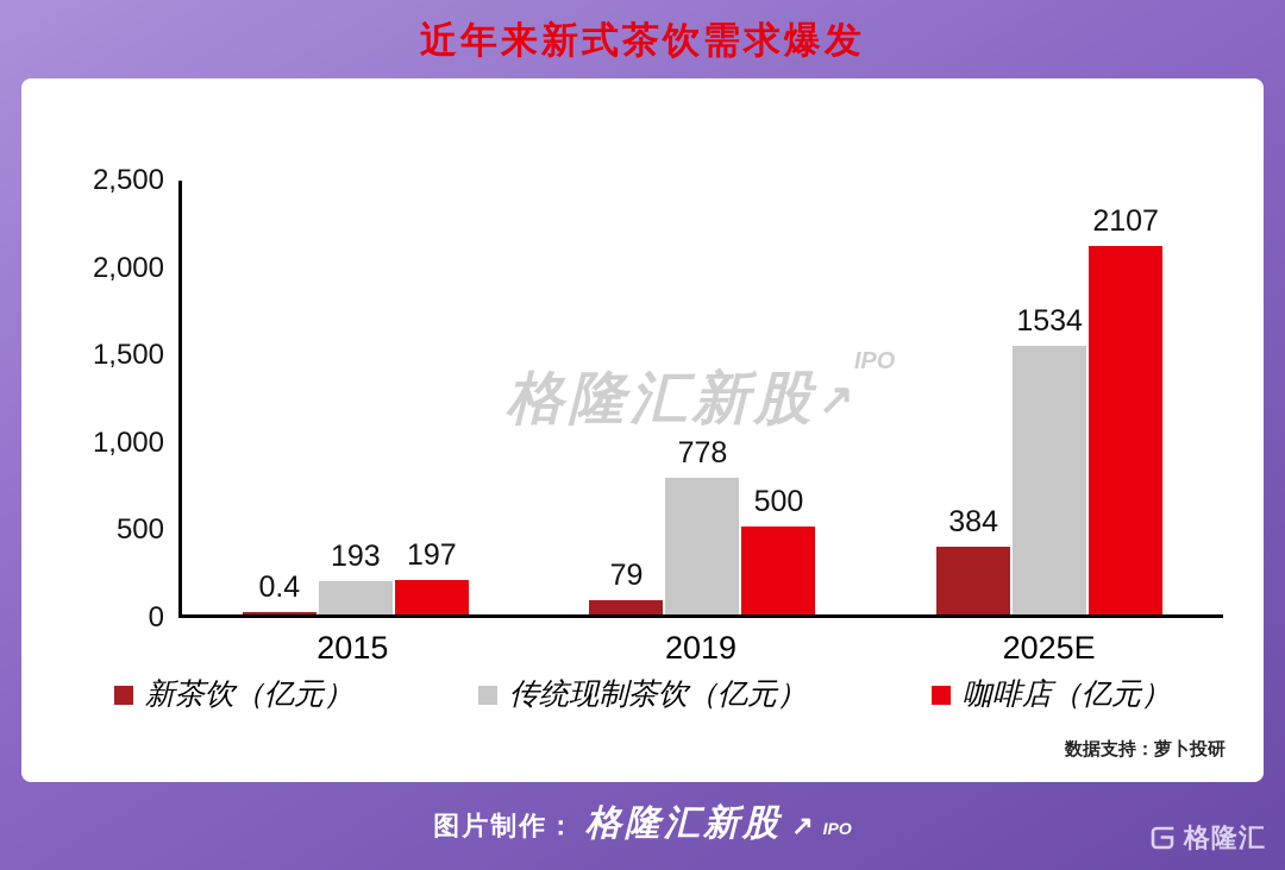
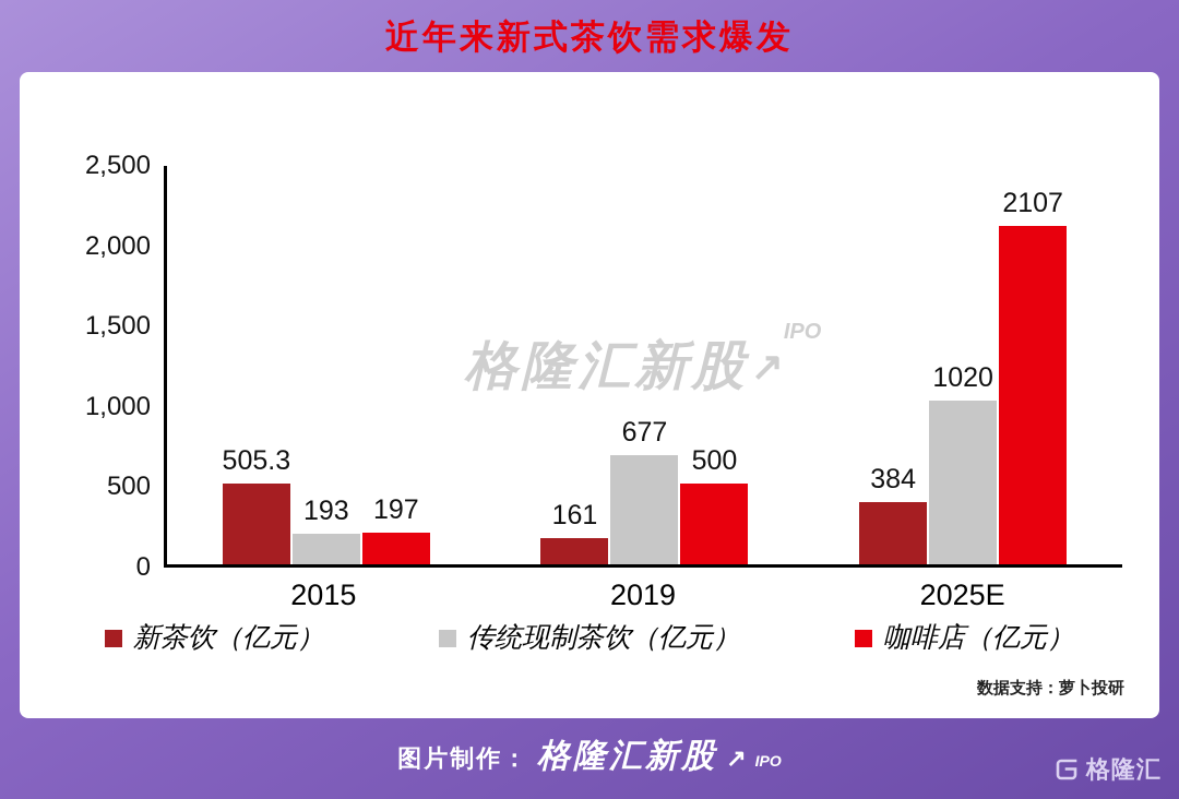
新茶饮（亿元）/2015: 0.4 -> 505.3
新茶饮（亿元）/2019: 79 -> 161
传统现制茶饮（亿元）/2019: 778 -> 677
传统现制茶饮（亿元）/2025E: 1534 -> 1020
